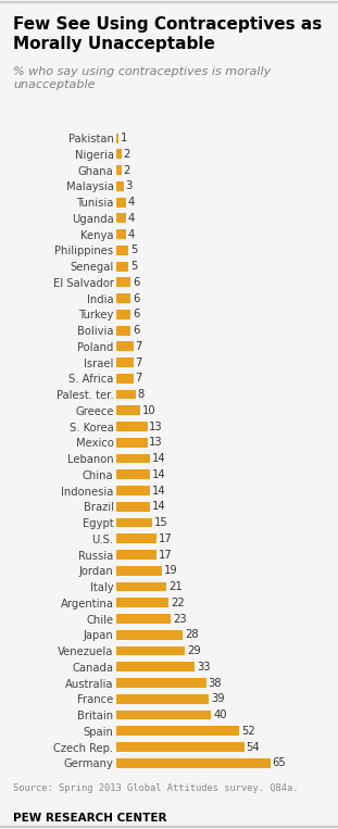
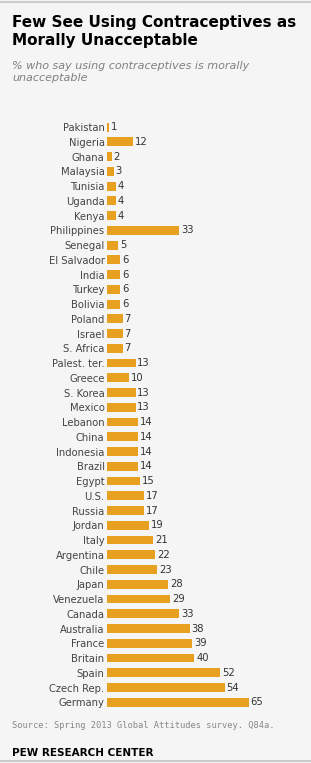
Nigeria: 2 -> 12
Philippines: 5 -> 33
Palest. ter.: 8 -> 13
